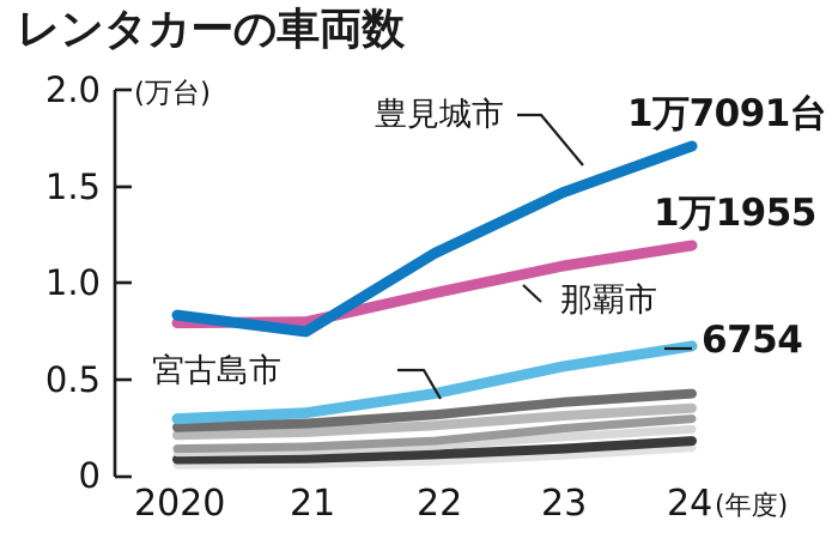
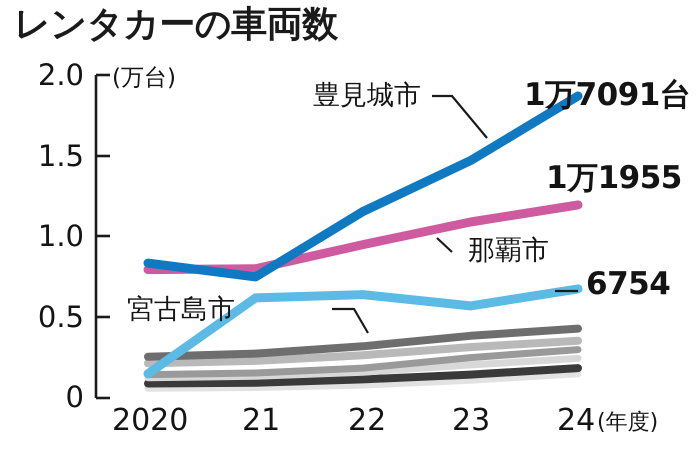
宮古島市/2020: 0.30 -> 0.15
宮古島市/21: 0.33 -> 0.62
宮古島市/22: 0.43 -> 0.64
豊見城市/24: 1.71 -> 1.87
